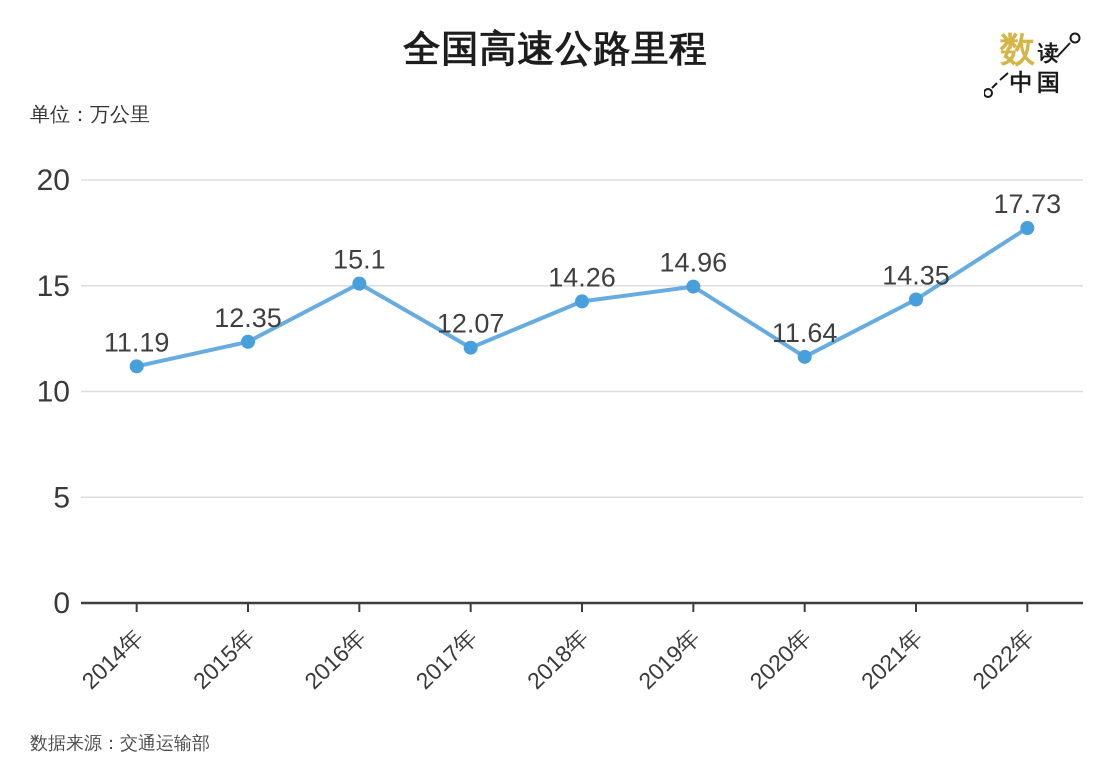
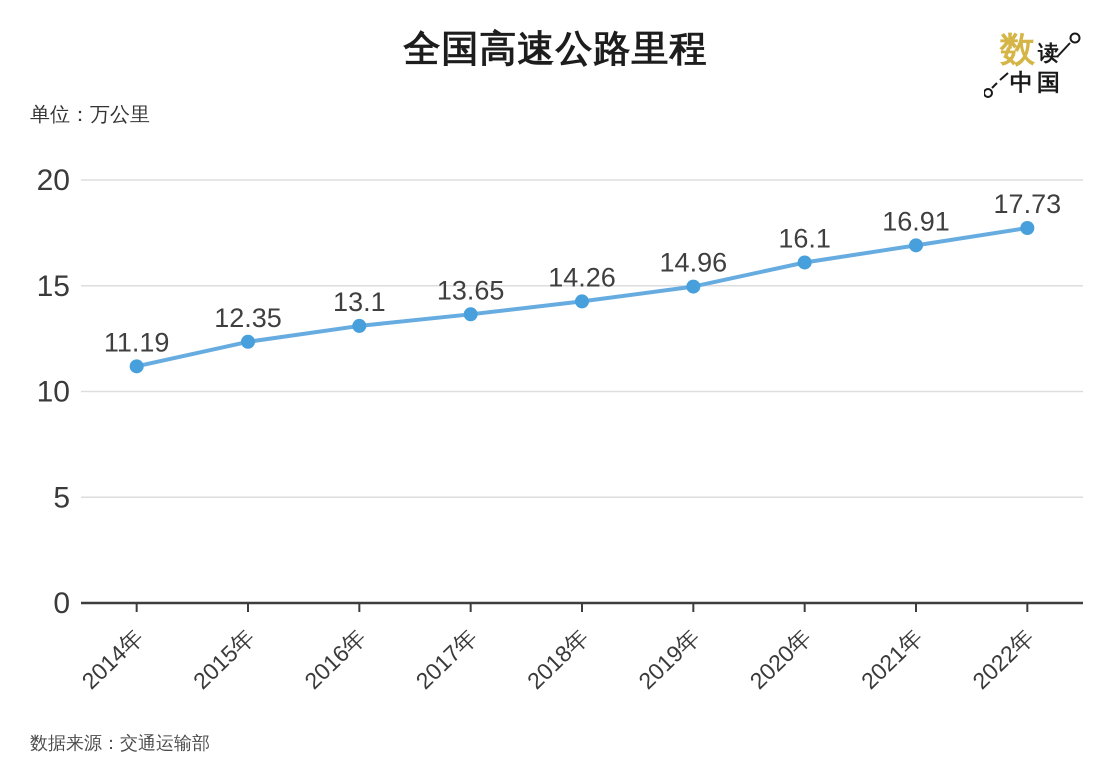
2016年: 15.1 -> 13.1
2017年: 12.07 -> 13.65
2020年: 11.64 -> 16.1
2021年: 14.35 -> 16.91
